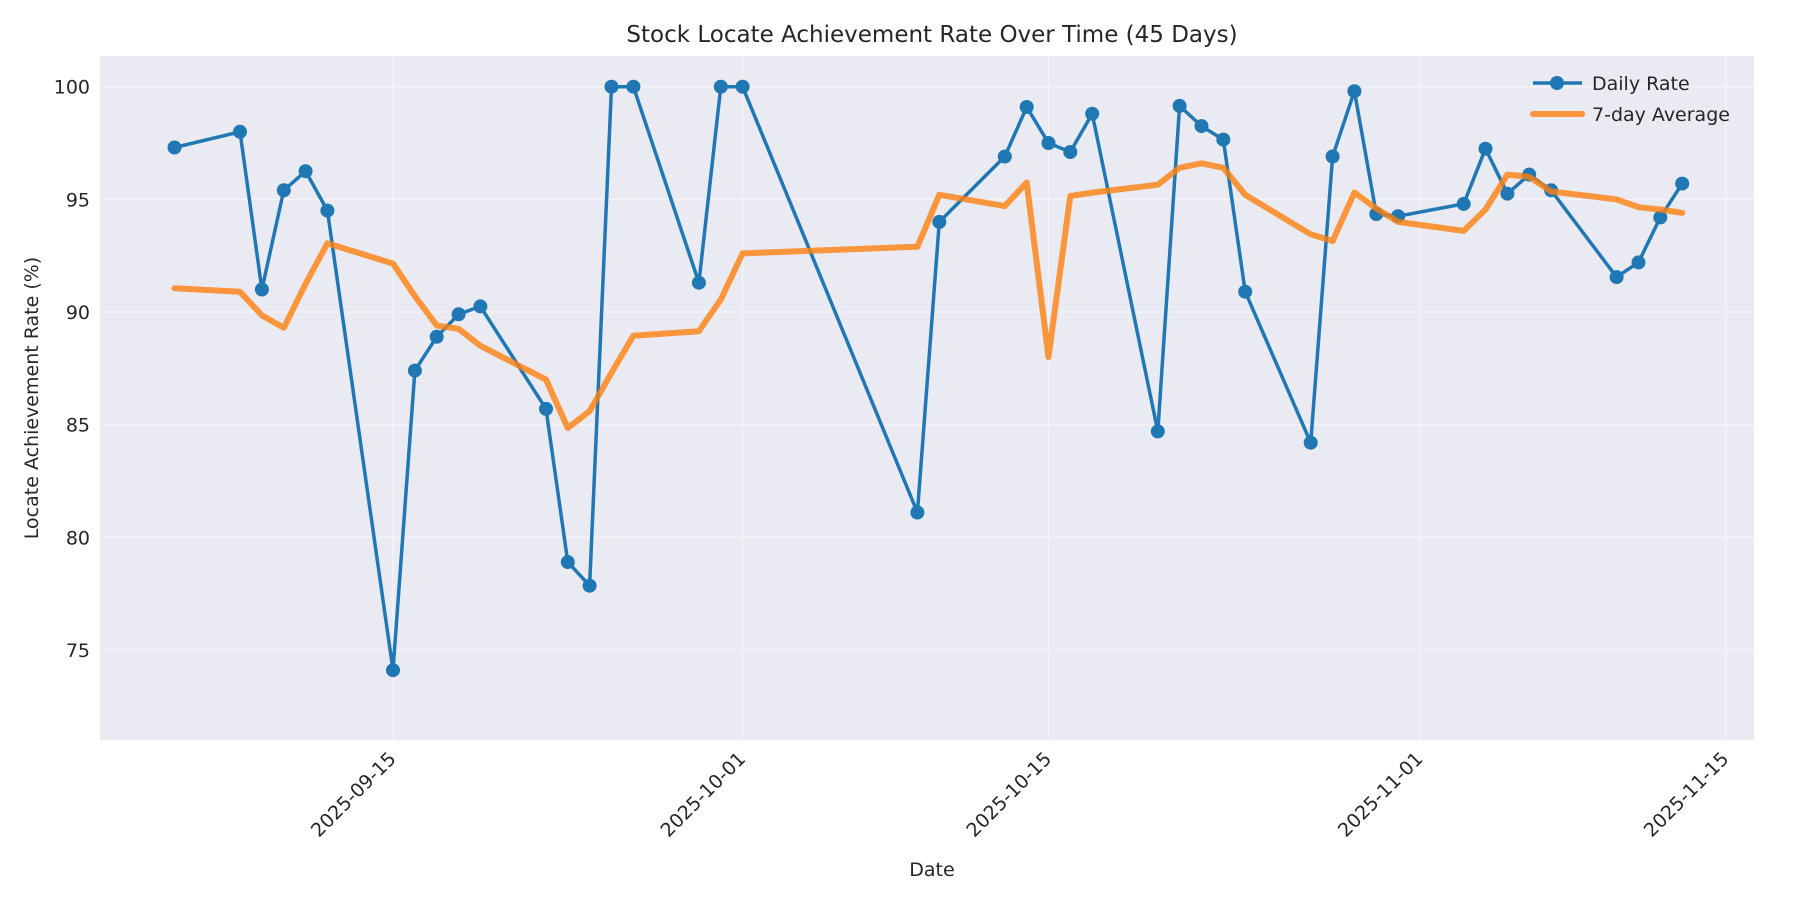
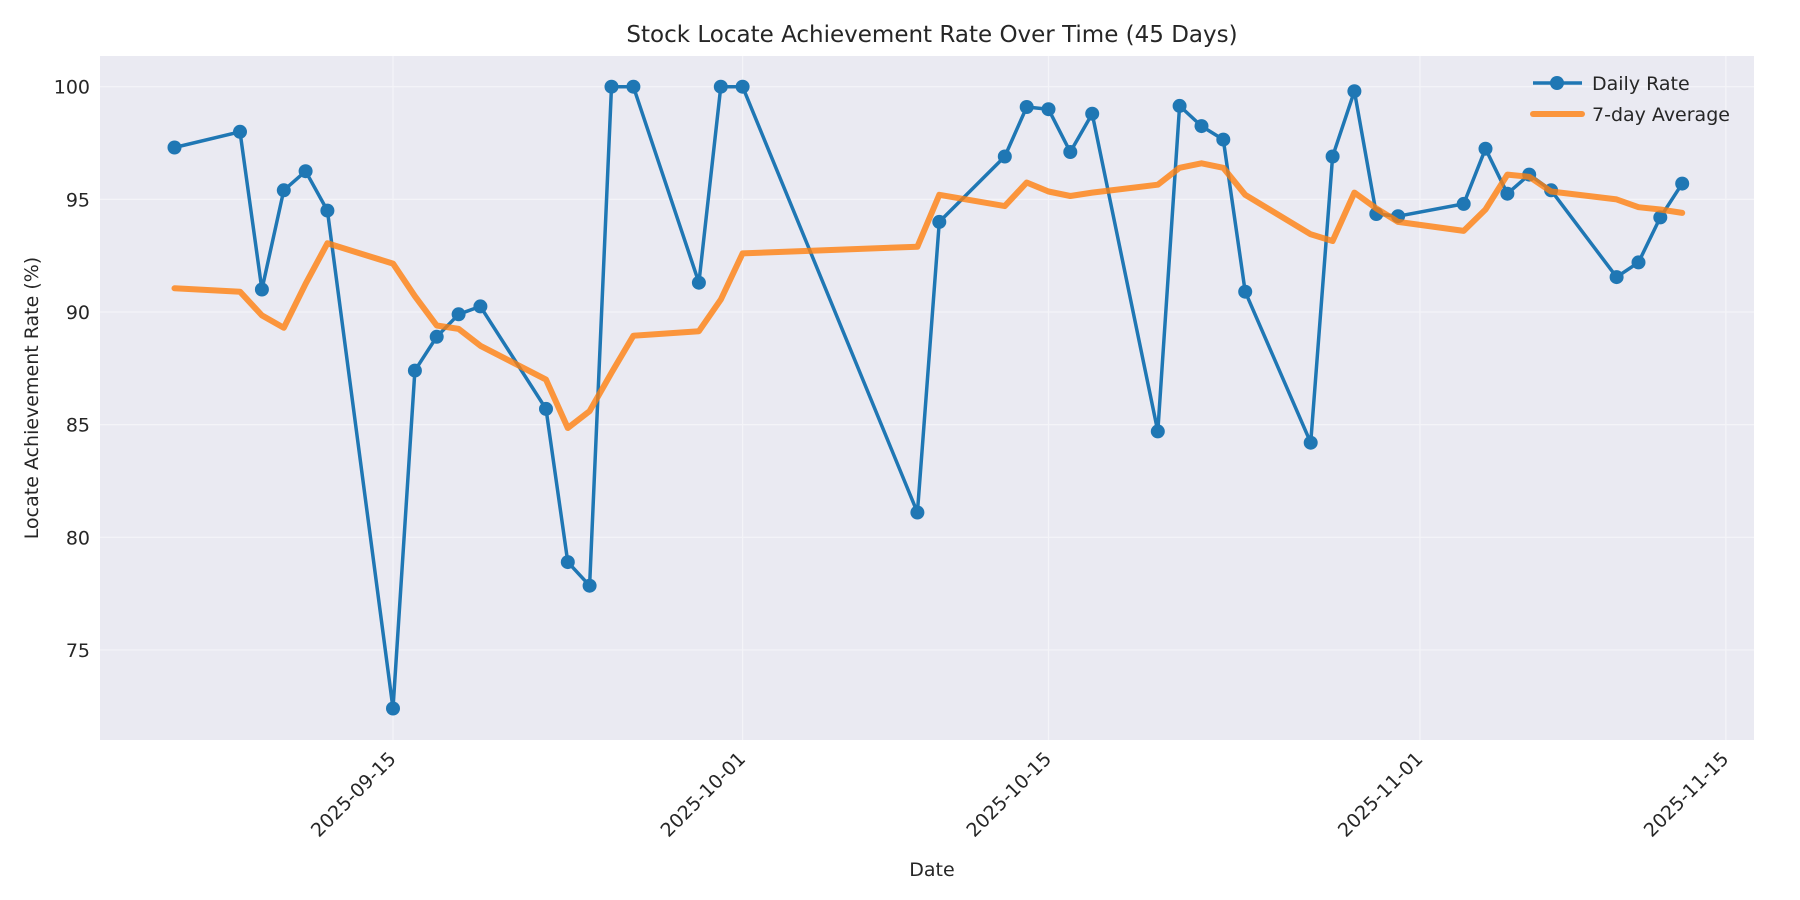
Daily Rate/2025-09-15: 74.1 -> 72.4
Daily Rate/2025-10-15: 97.5 -> 99.0
7-day Average/2025-10-15: 88.0 -> 95.3
